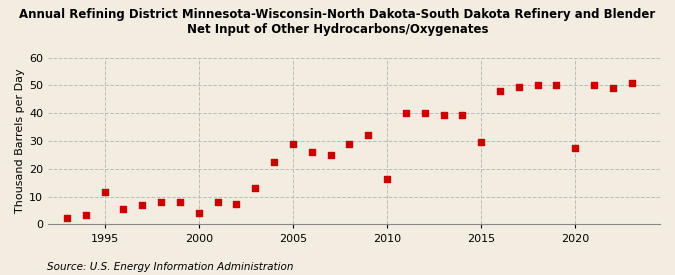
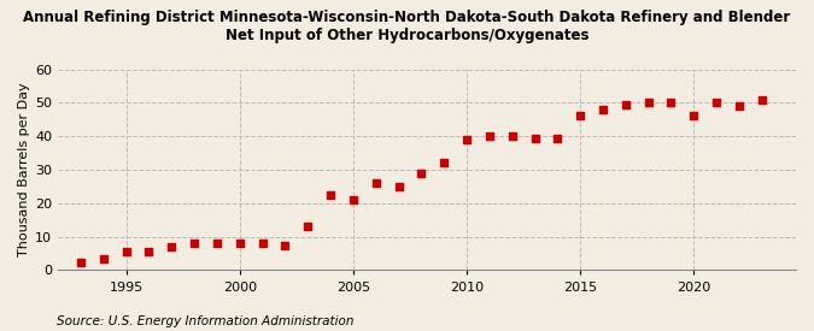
1995: 11.5 -> 5.5
2000: 4.0 -> 8.0
2005: 29.0 -> 21.0
2010: 16.5 -> 39.0
2015: 29.5 -> 46.0
2020: 27.5 -> 46.0
